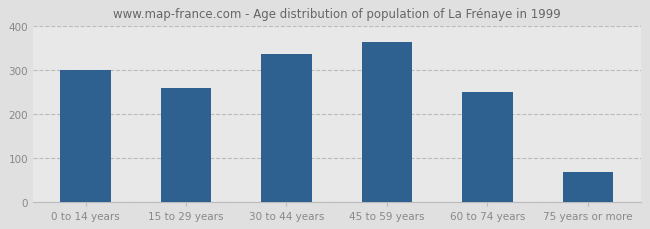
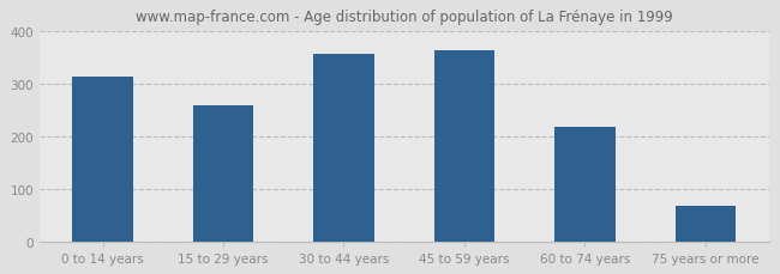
0 to 14 years: 300 -> 313
30 to 44 years: 335 -> 357
60 to 74 years: 250 -> 217
